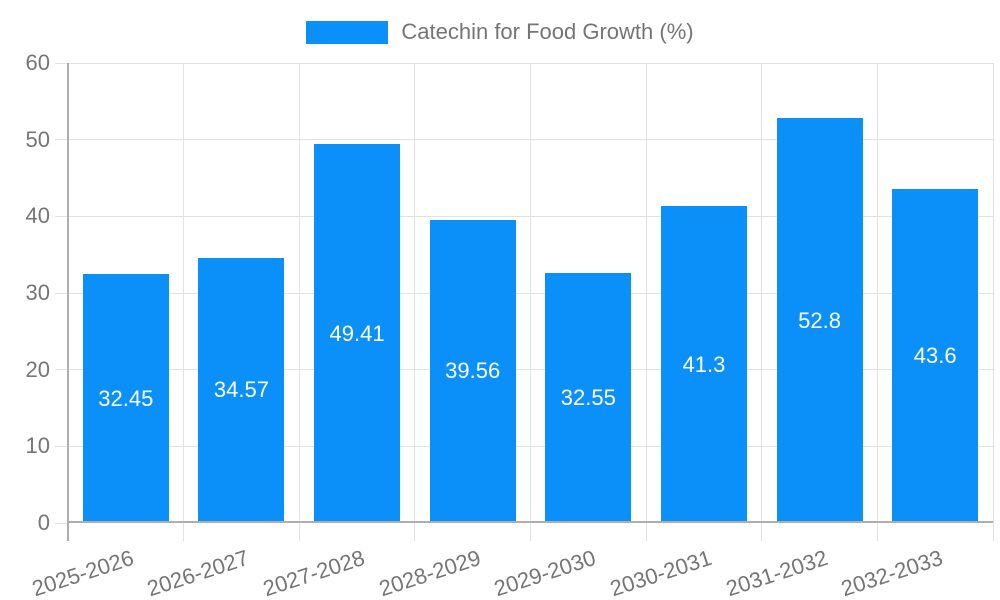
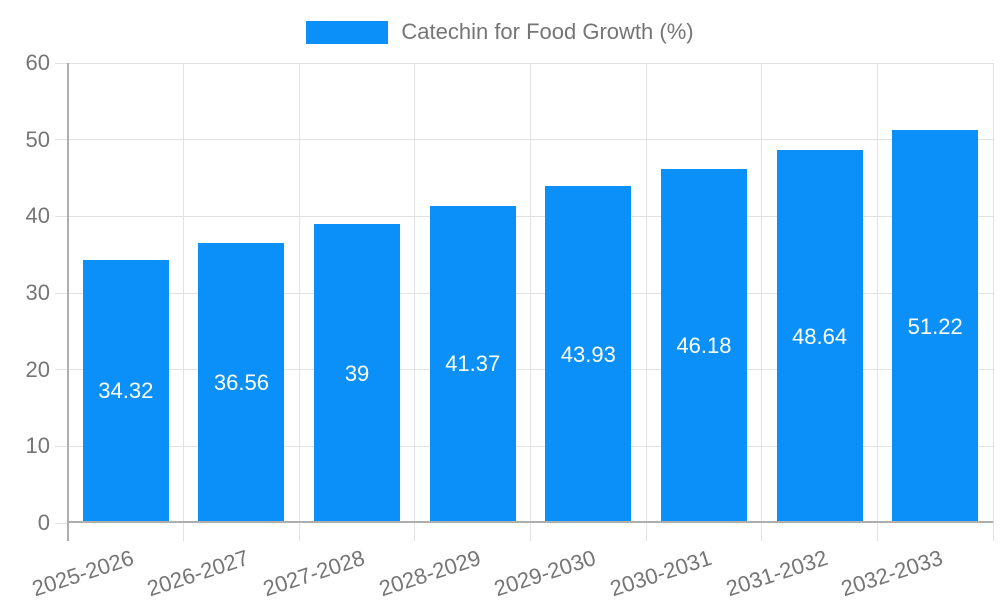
2025-2026: 32.45 -> 34.32
2026-2027: 34.57 -> 36.56
2027-2028: 49.41 -> 39
2028-2029: 39.56 -> 41.37
2029-2030: 32.55 -> 43.93
2030-2031: 41.3 -> 46.18
2031-2032: 52.8 -> 48.64
2032-2033: 43.6 -> 51.22
